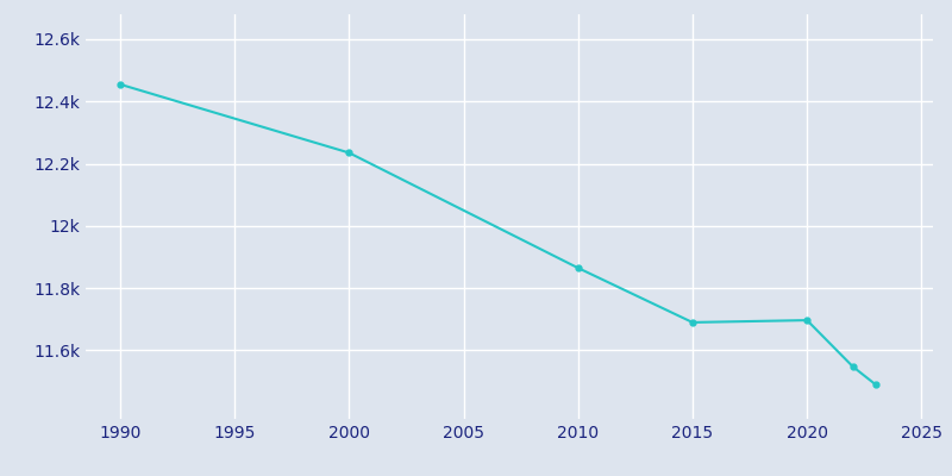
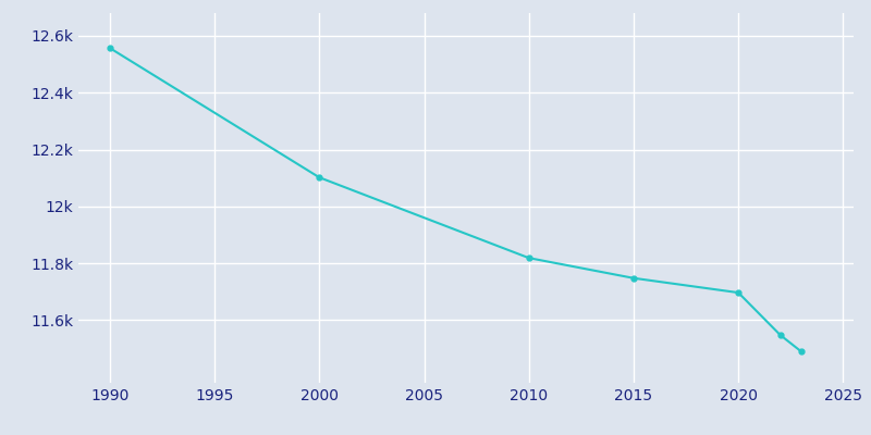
1990: 12.455k -> 12.557k
2000: 12.235k -> 12.102k
2010: 11.865k -> 11.819k
2015: 11.690k -> 11.748k
